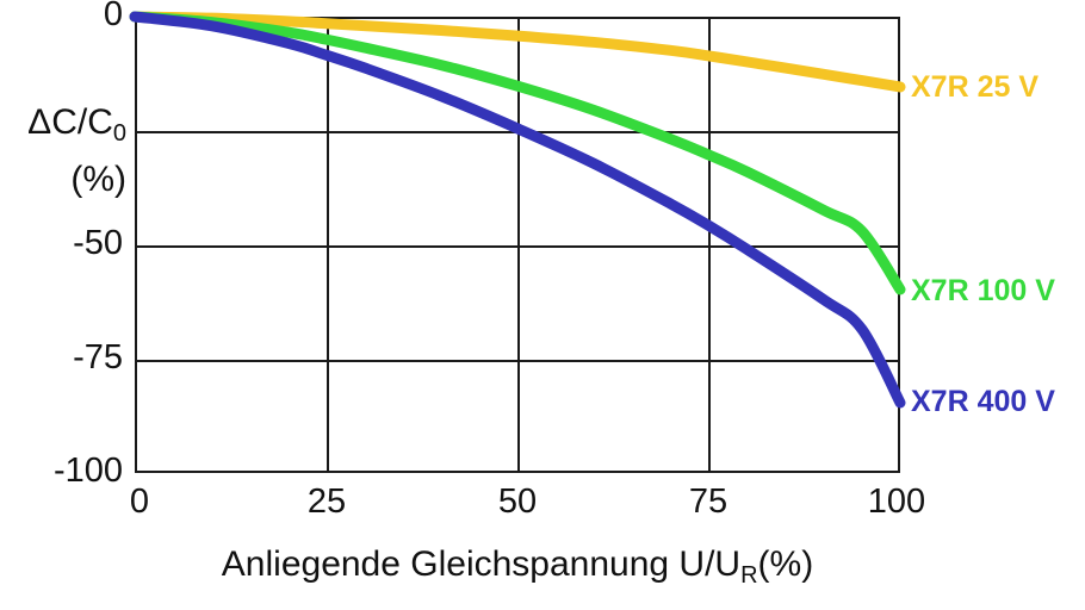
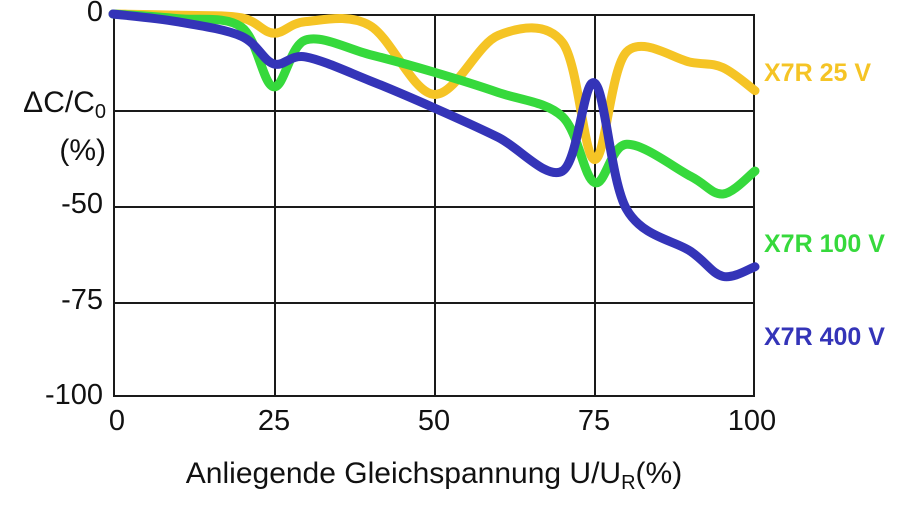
X7R 25 V/25: -2 -> -5
X7R 100 V/25: -5 -> -19
X7R 400 V/25: -8 -> -13
X7R 25 V/50: -4 -> -21
X7R 25 V/75: -9 -> -38
X7R 100 V/75: -30 -> -44
X7R 400 V/75: -46 -> -18
X7R 25 V/100: -15 -> -20
X7R 100 V/100: -60 -> -41
X7R 400 V/100: -85 -> -66
